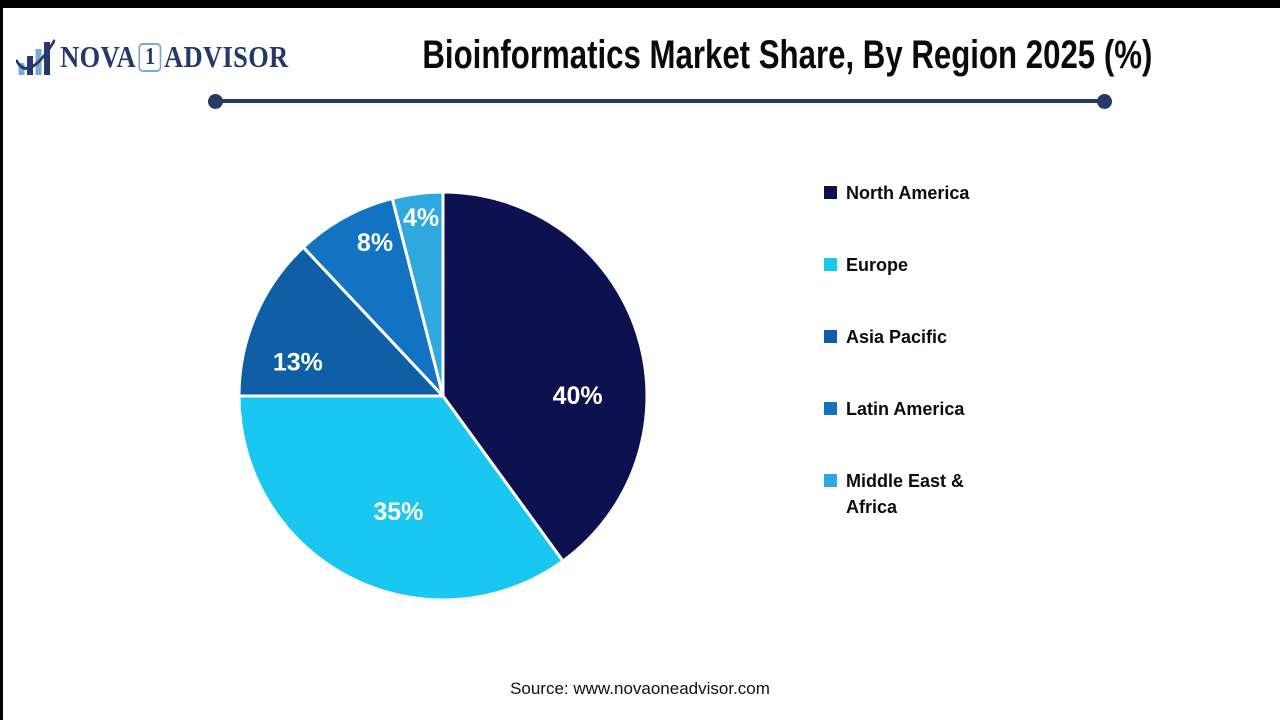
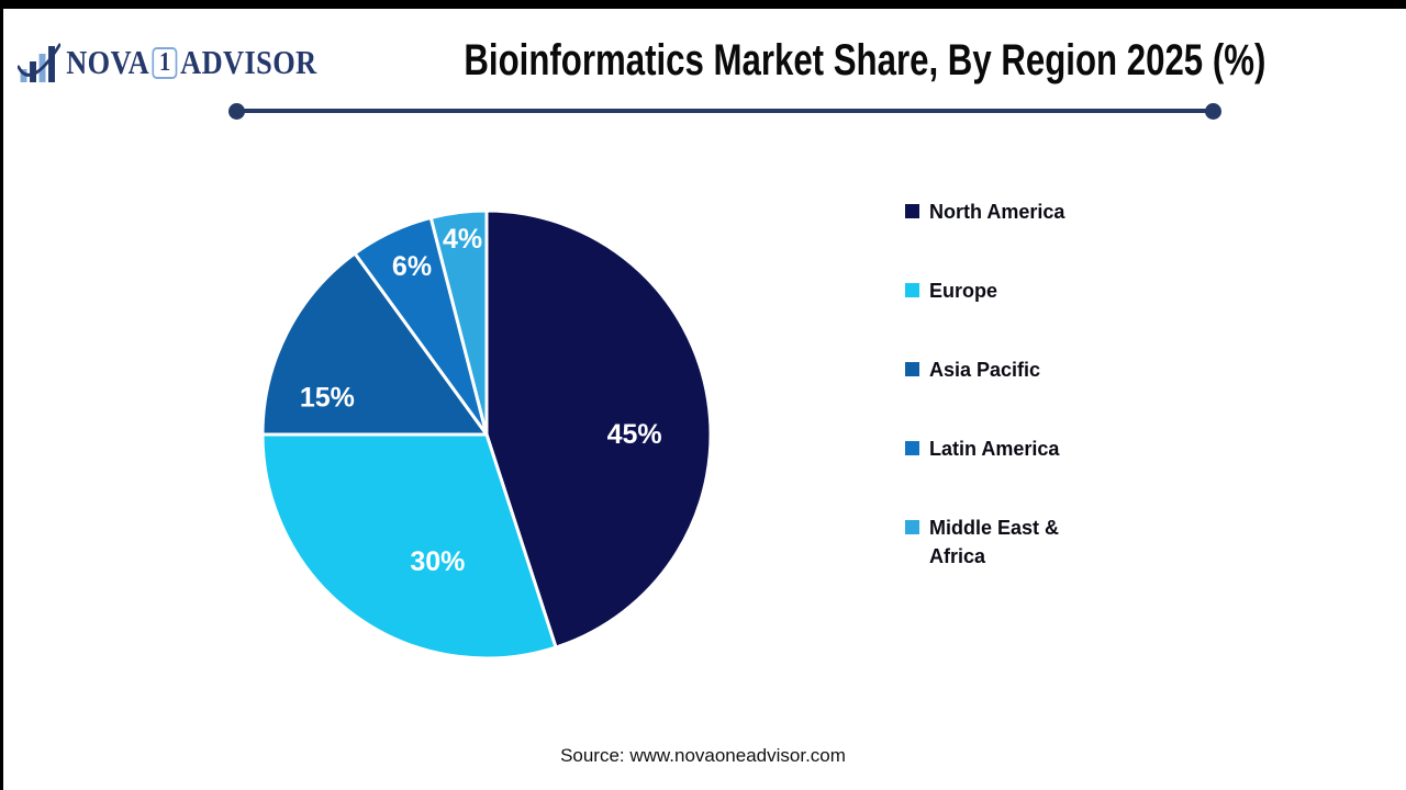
North America: 40% -> 45%
Europe: 35% -> 30%
Asia Pacific: 13% -> 15%
Latin America: 8% -> 6%
